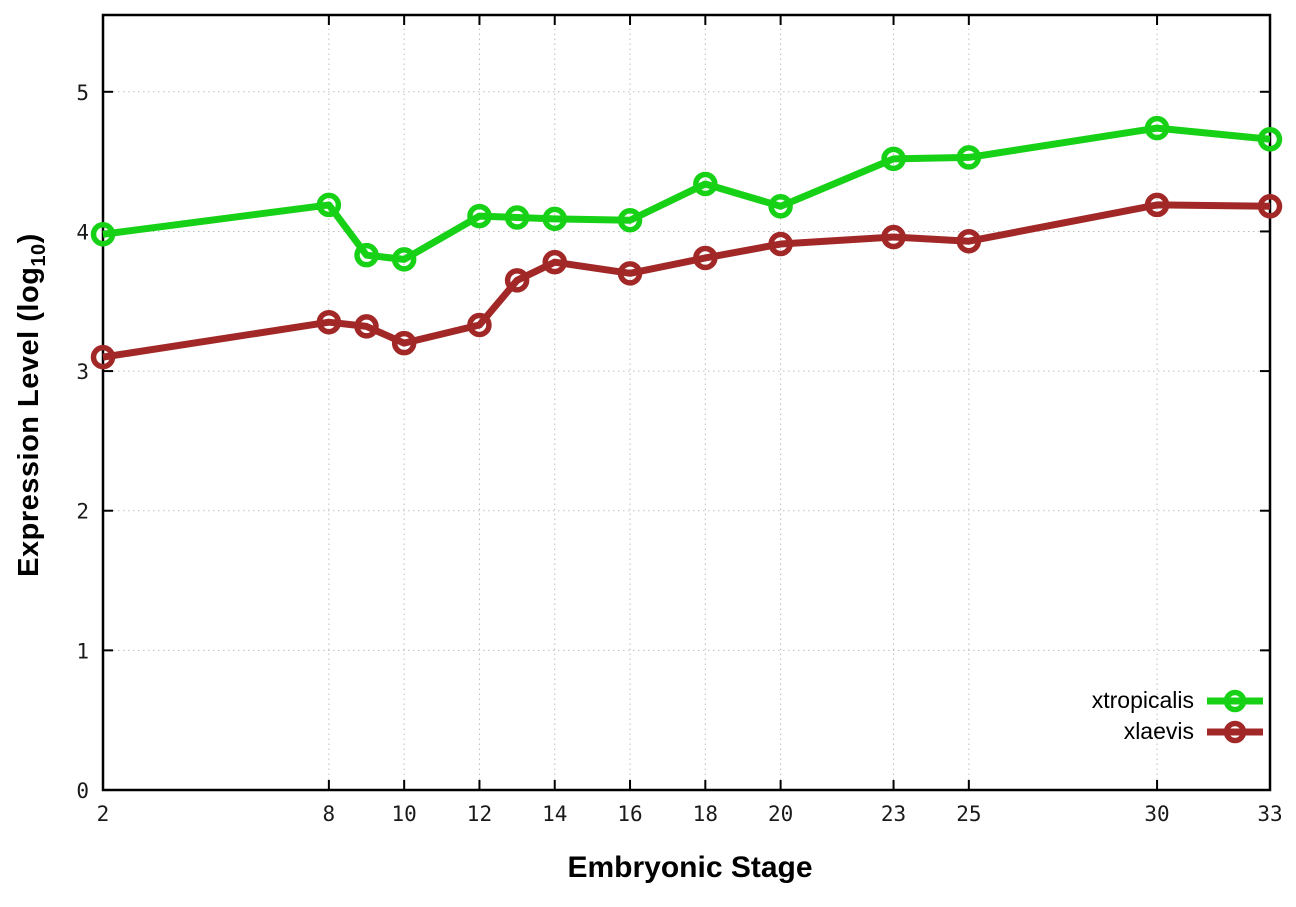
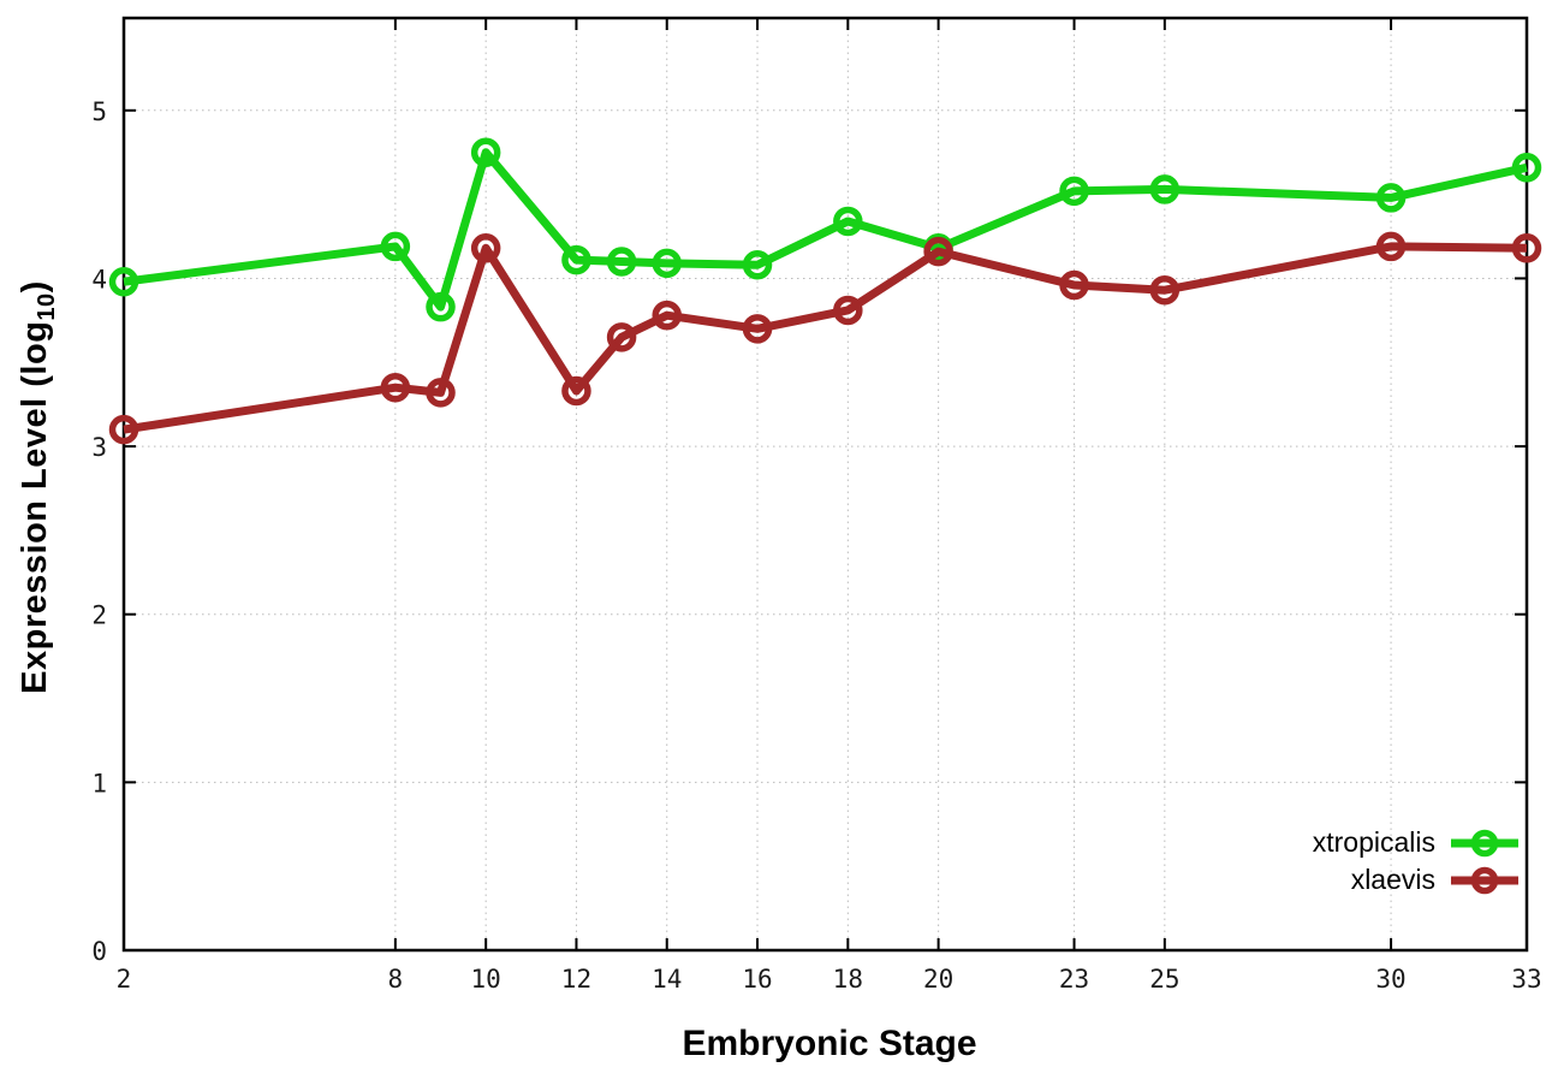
xtropicalis/10: 3.80 -> 4.75
xlaevis/10: 3.20 -> 4.18
xlaevis/20: 3.91 -> 4.16
xtropicalis/30: 4.74 -> 4.48
